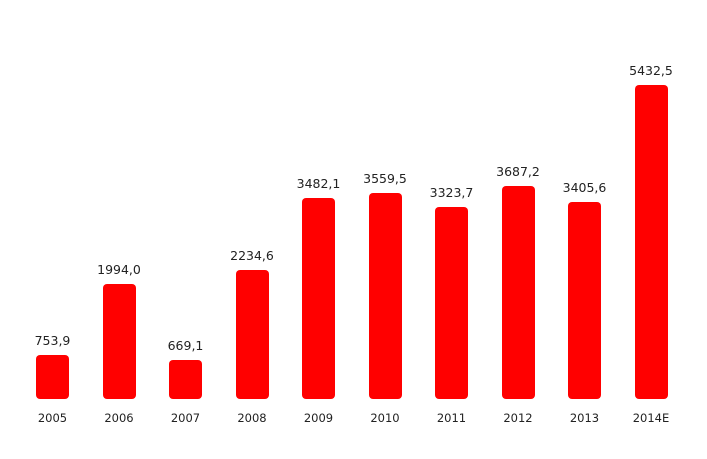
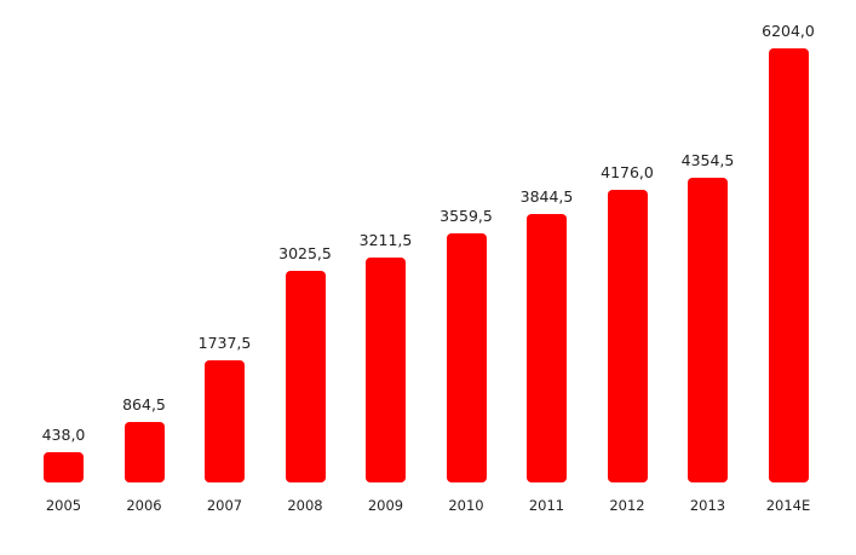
2005: 753,9 -> 438,0
2006: 1994,0 -> 864,5
2007: 669,1 -> 1737,5
2008: 2234,6 -> 3025,5
2009: 3482,1 -> 3211,5
2011: 3323,7 -> 3844,5
2012: 3687,2 -> 4176,0
2013: 3405,6 -> 4354,5
2014E: 5432,5 -> 6204,0
